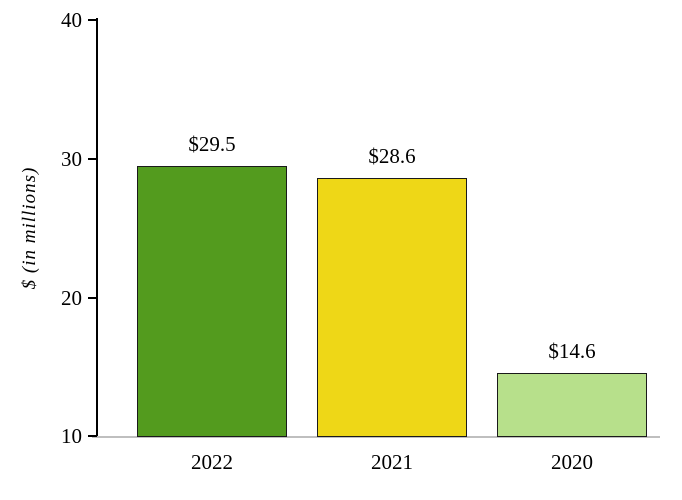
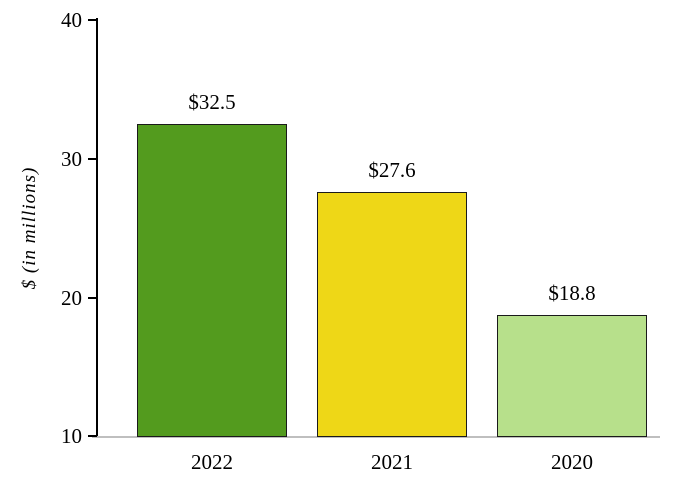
2022: $29.5 -> $32.5
2021: $28.6 -> $27.6
2020: $14.6 -> $18.8
